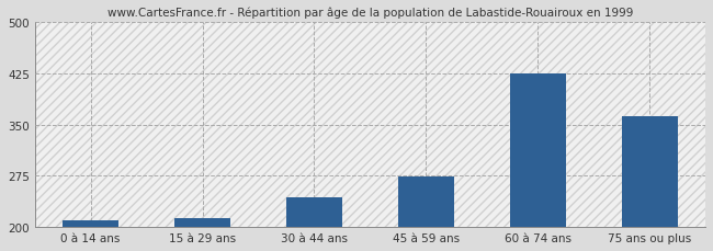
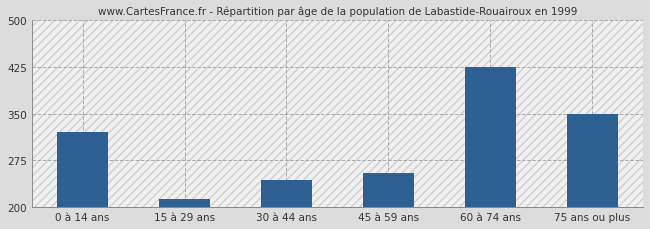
0 à 14 ans: 210 -> 320
45 à 59 ans: 274 -> 254
75 ans ou plus: 362 -> 350
